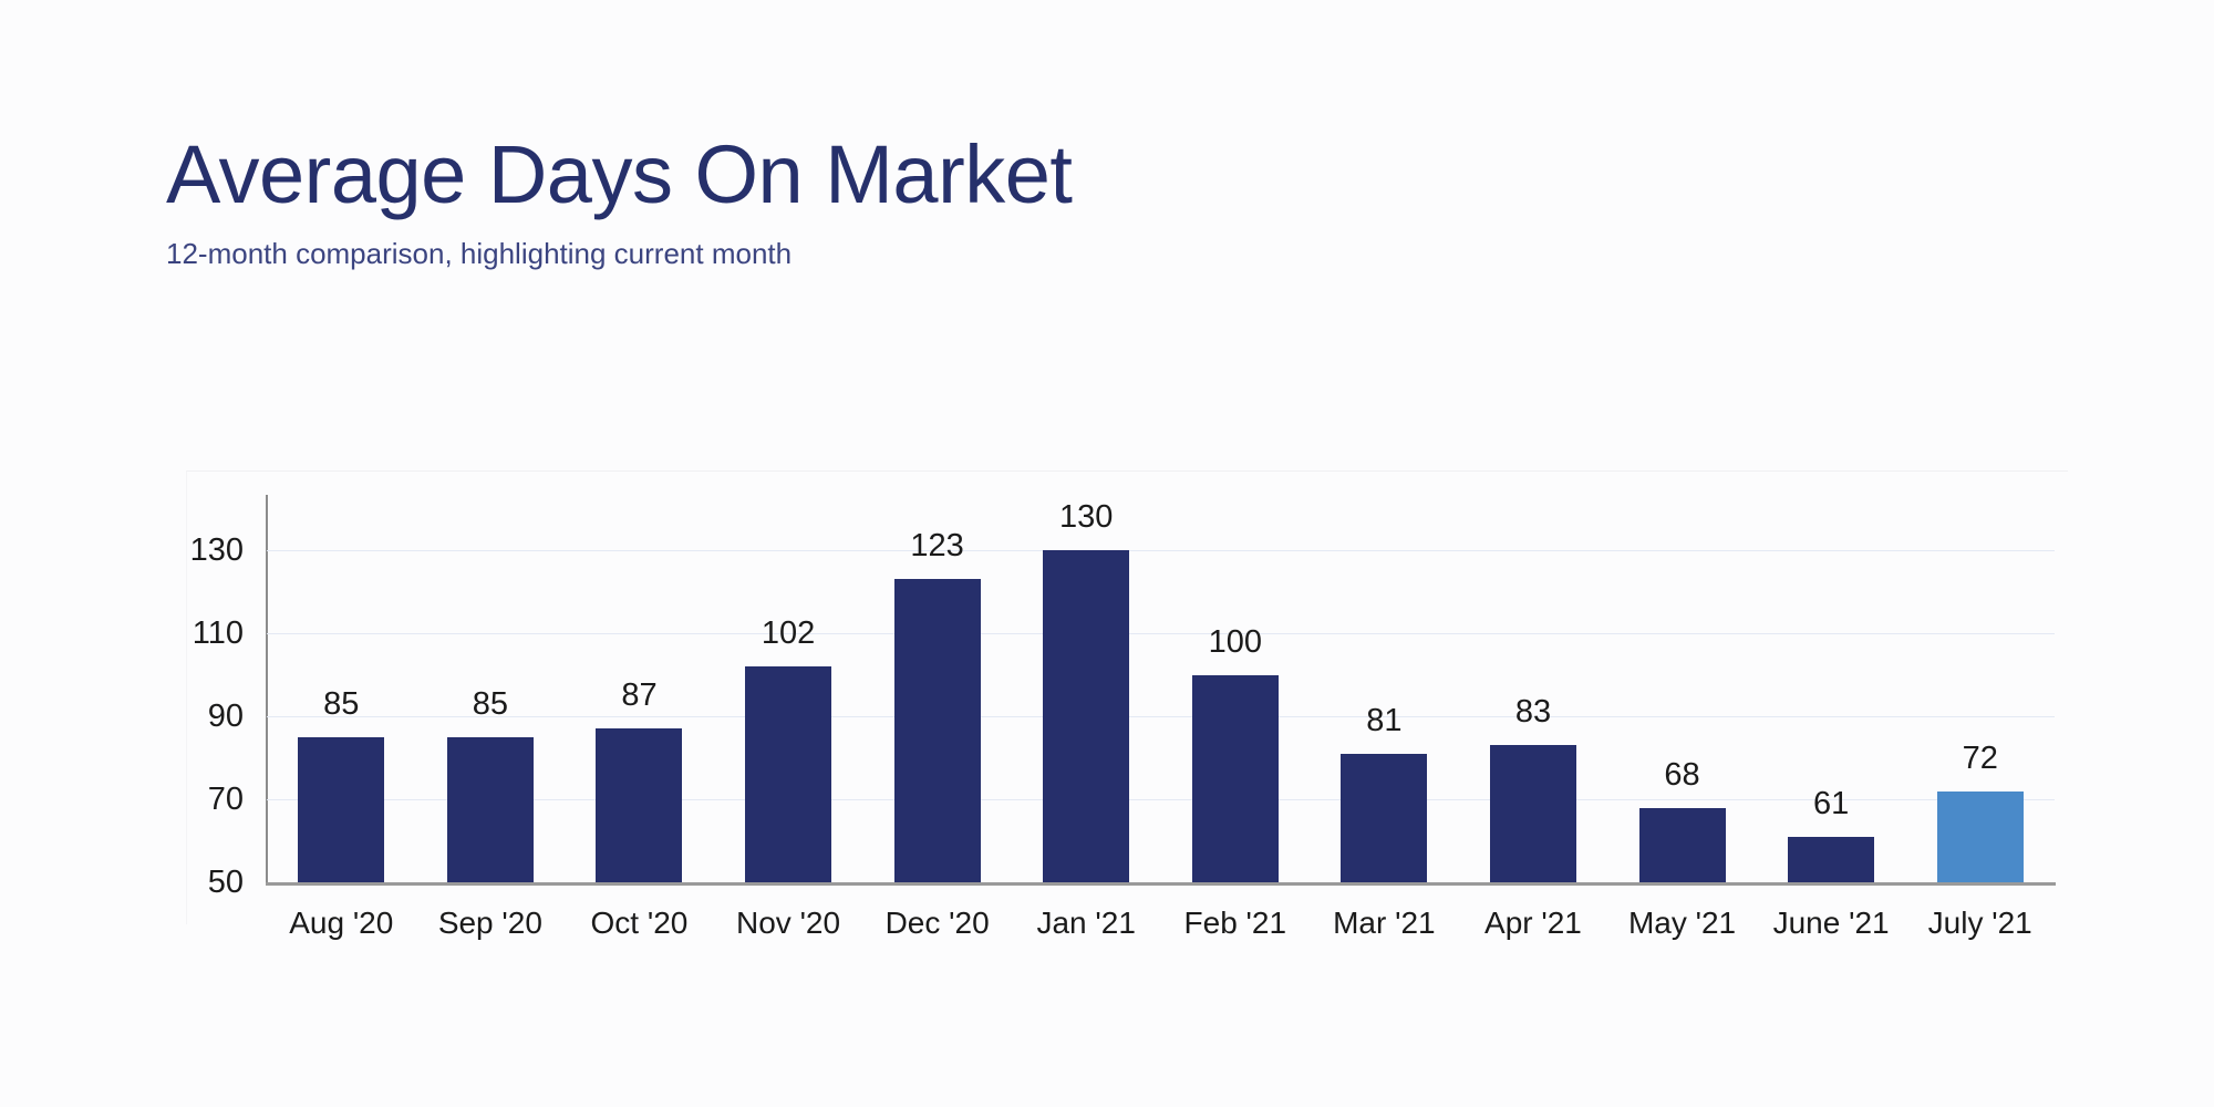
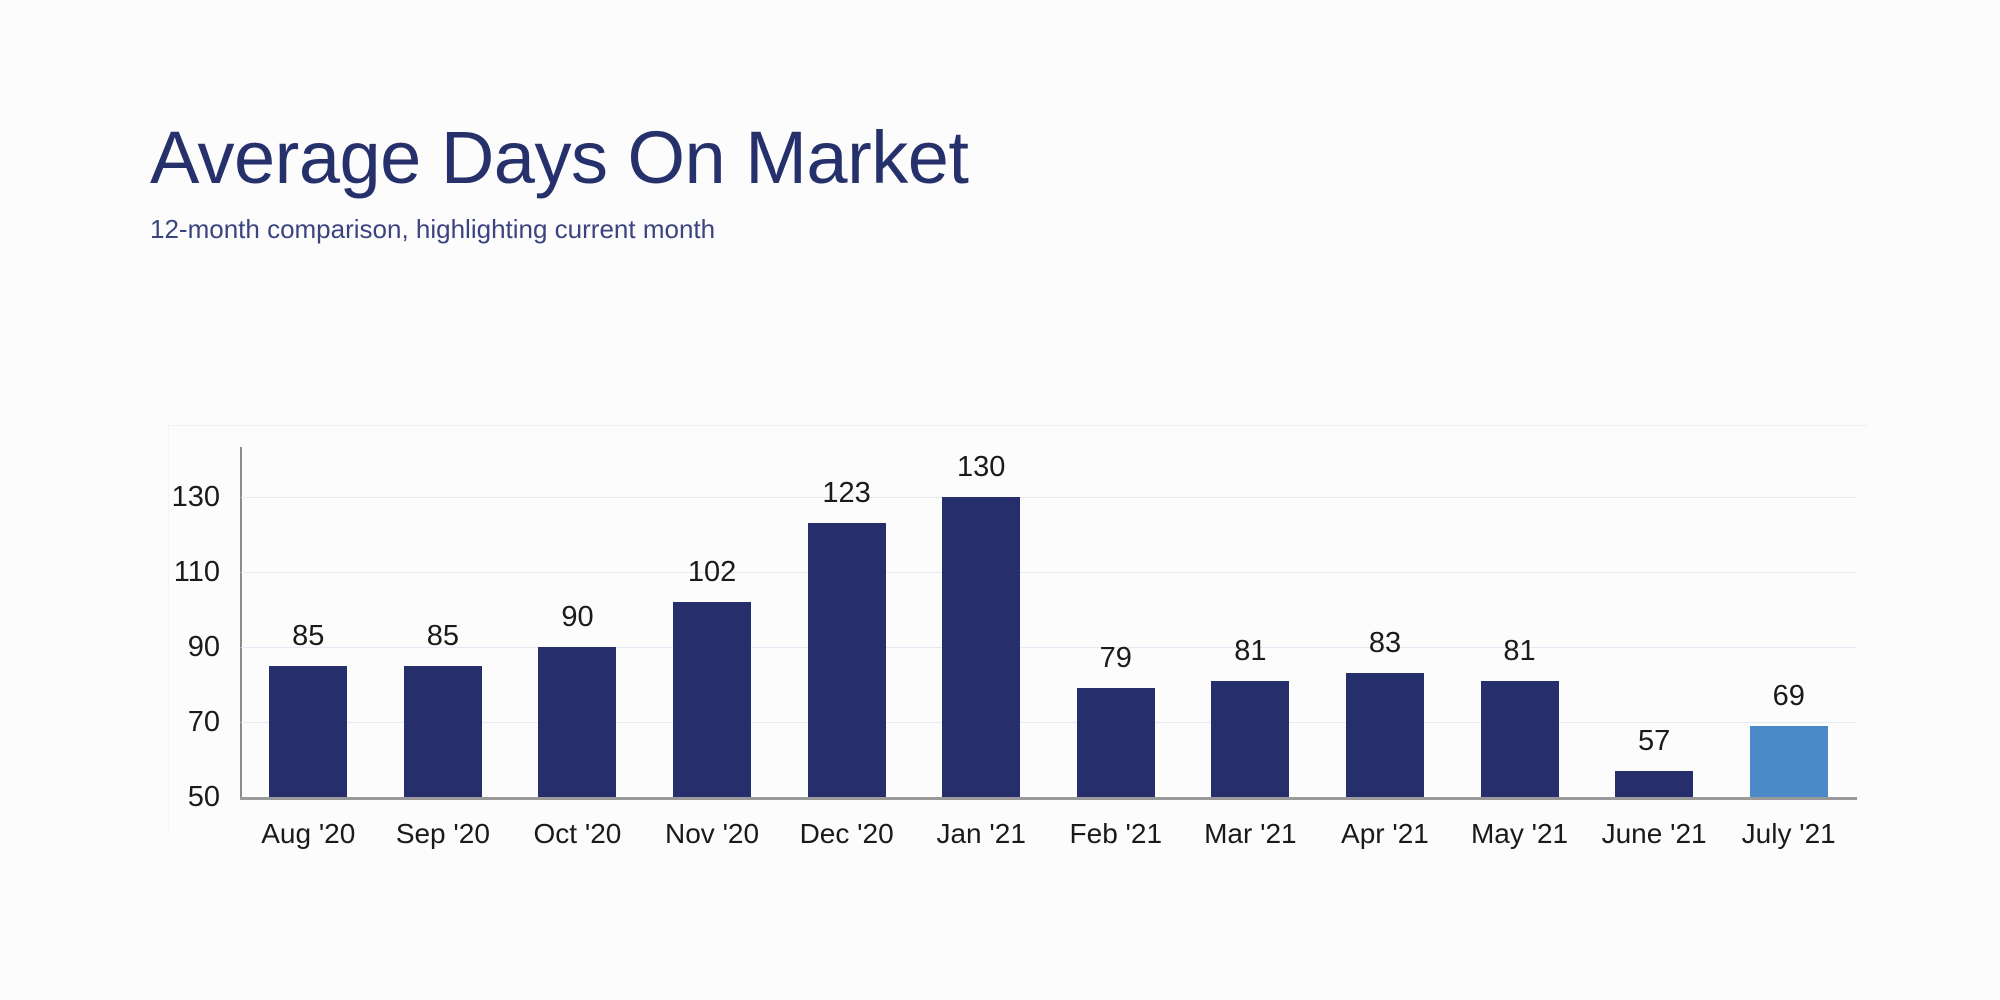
Oct '20: 87 -> 90
Feb '21: 100 -> 79
May '21: 68 -> 81
June '21: 61 -> 57
July '21: 72 -> 69
